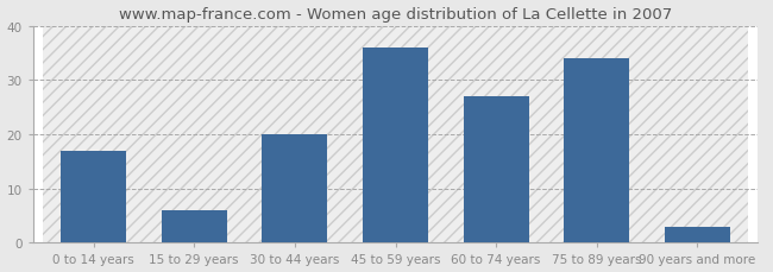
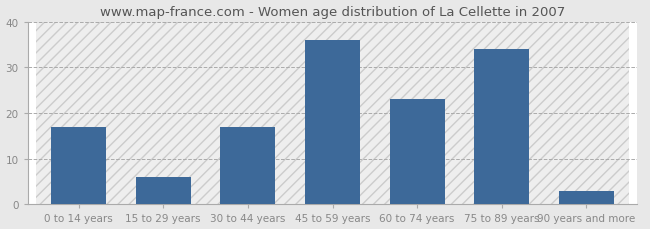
30 to 44 years: 20 -> 17
60 to 74 years: 27 -> 23
